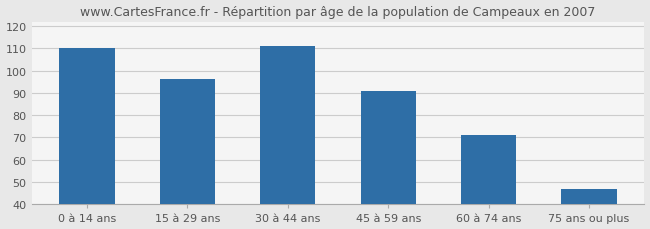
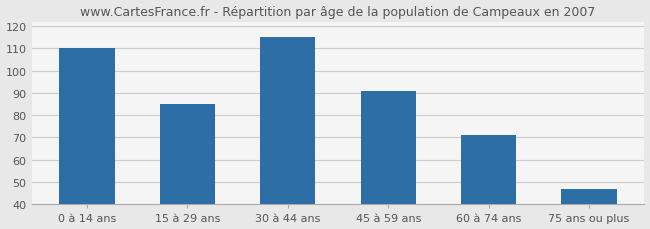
15 à 29 ans: 96 -> 85
30 à 44 ans: 111 -> 115
